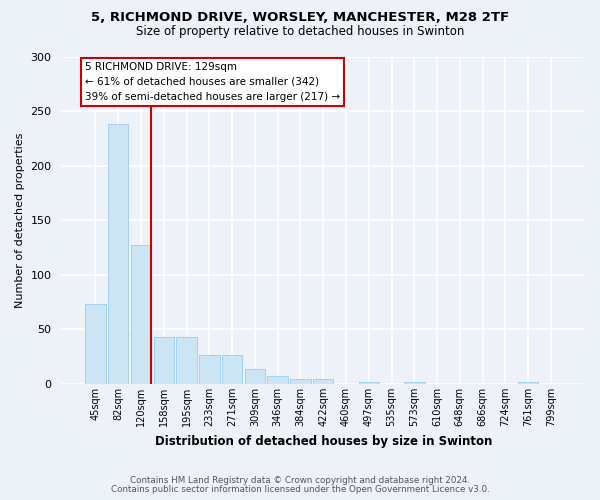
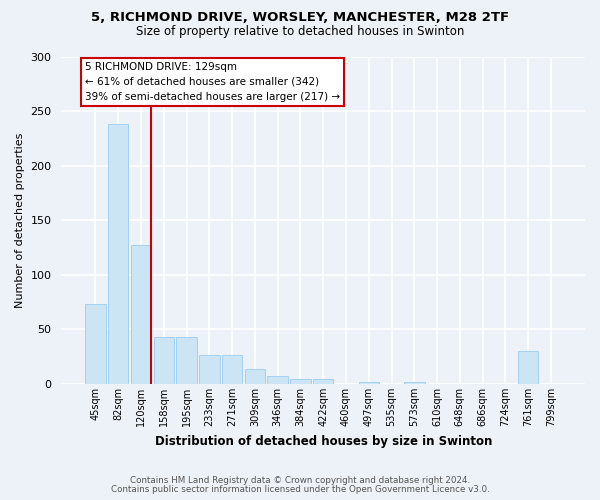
761sqm: 2 -> 30
